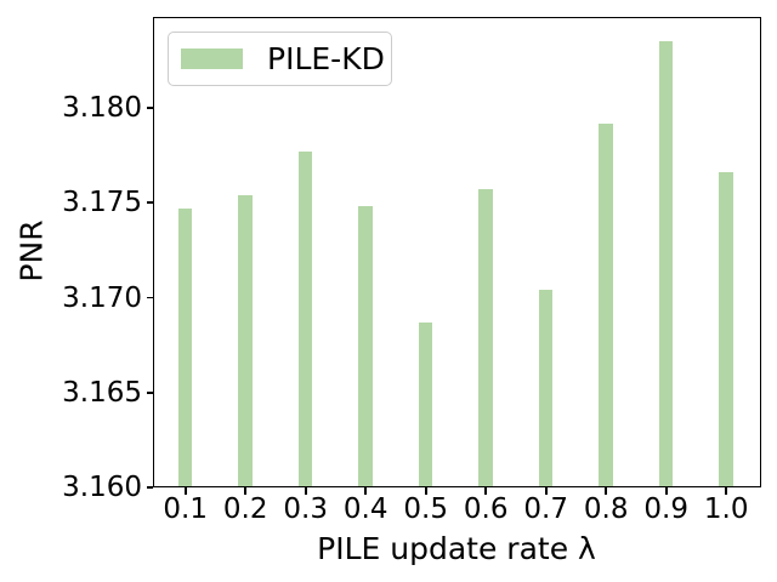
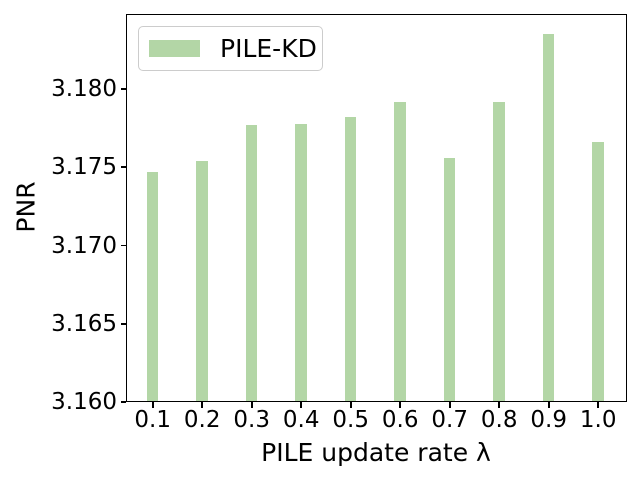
0.4: 3.1748 -> 3.1778
0.5: 3.1687 -> 3.1782
0.6: 3.1757 -> 3.1792
0.7: 3.1704 -> 3.1756
